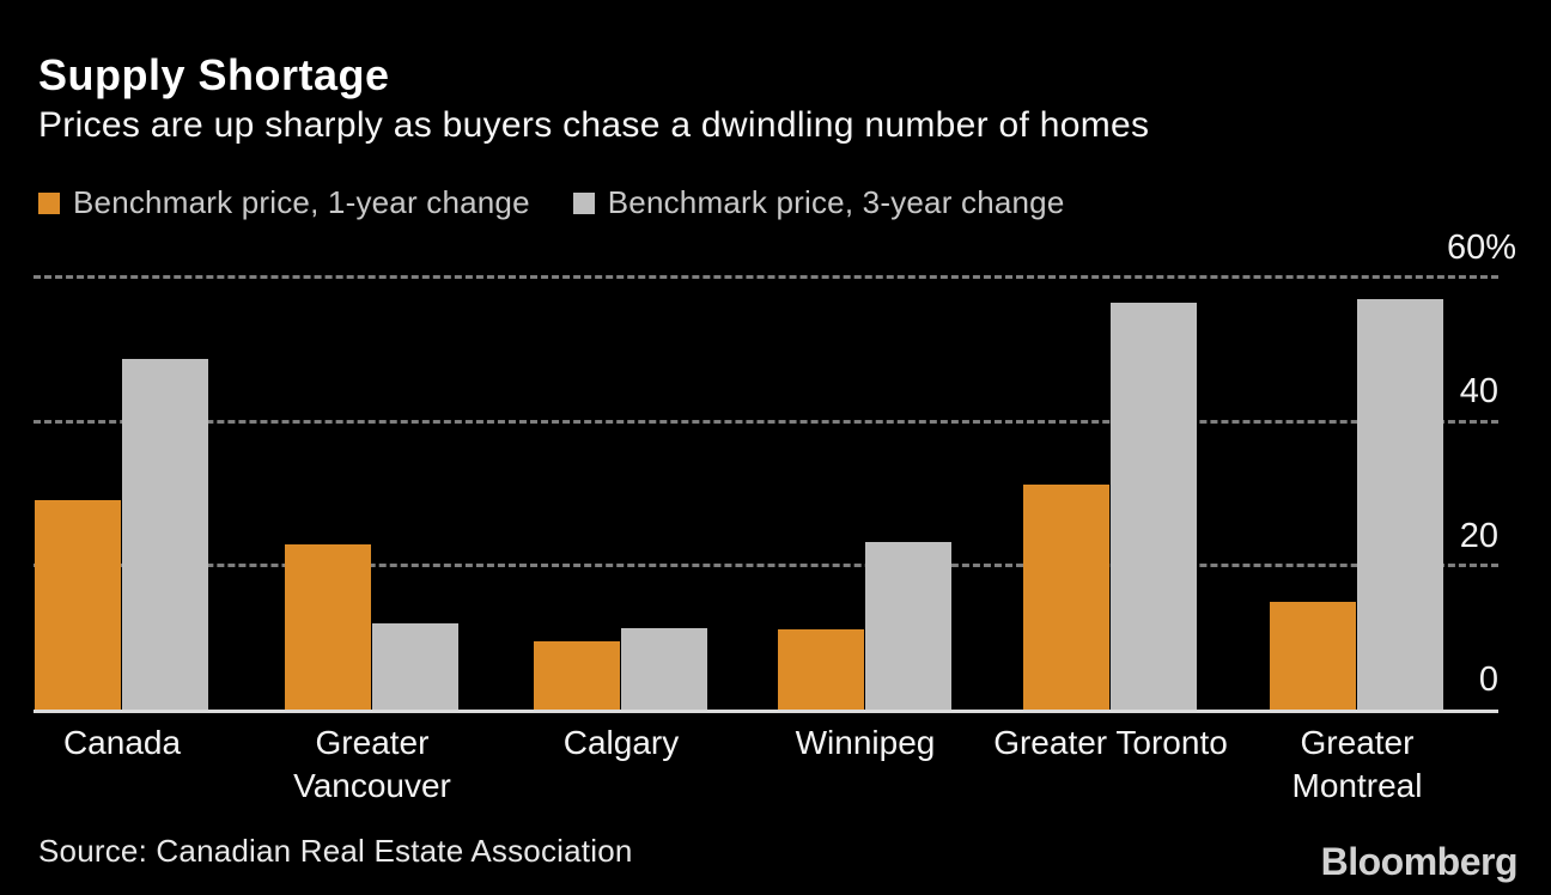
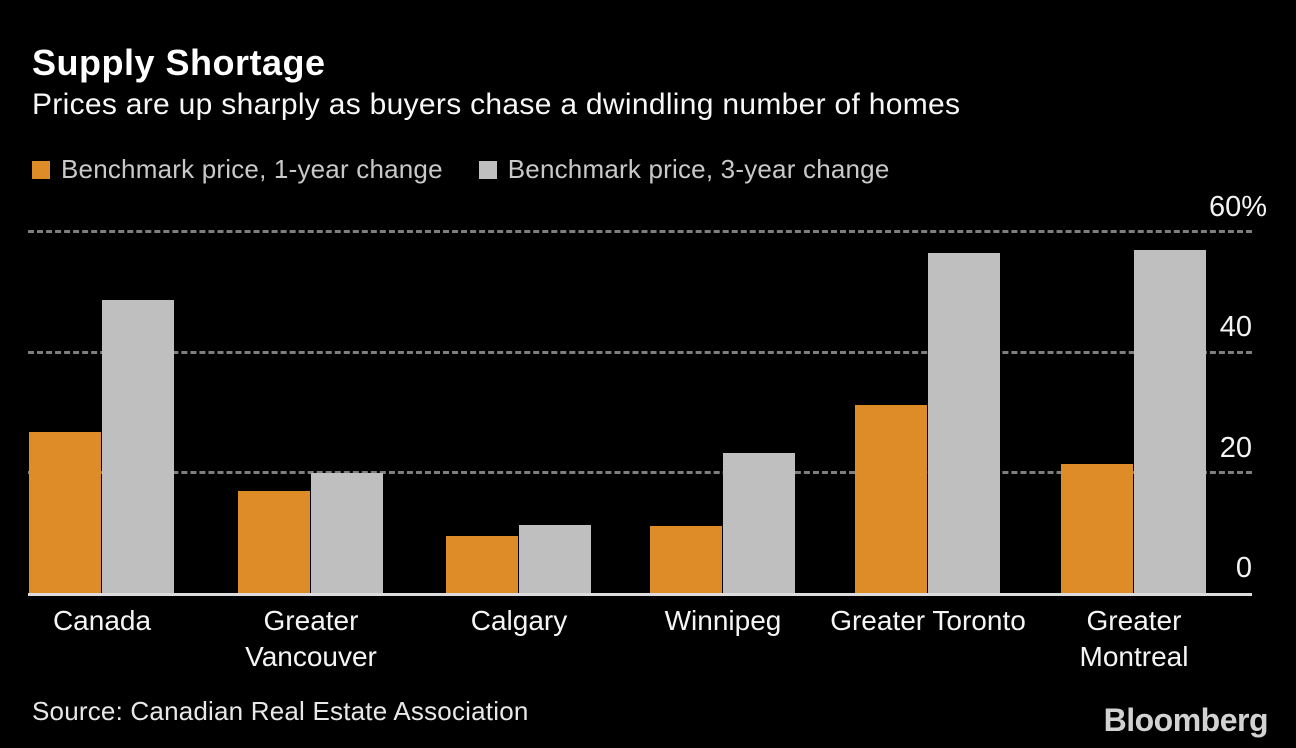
Benchmark price, 1-year change/Canada: 29 -> 27
Benchmark price, 1-year change/Greater Vancouver: 23 -> 17
Benchmark price, 3-year change/Greater Vancouver: 12 -> 20
Benchmark price, 1-year change/Greater Montreal: 15 -> 21
